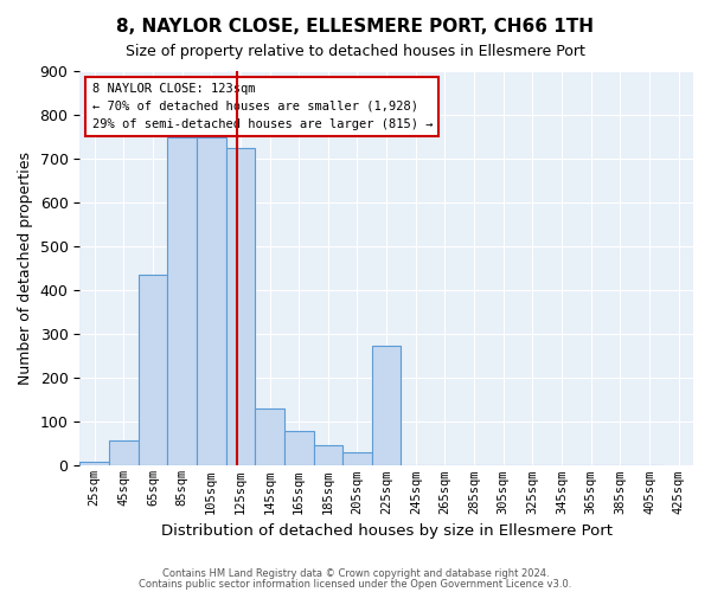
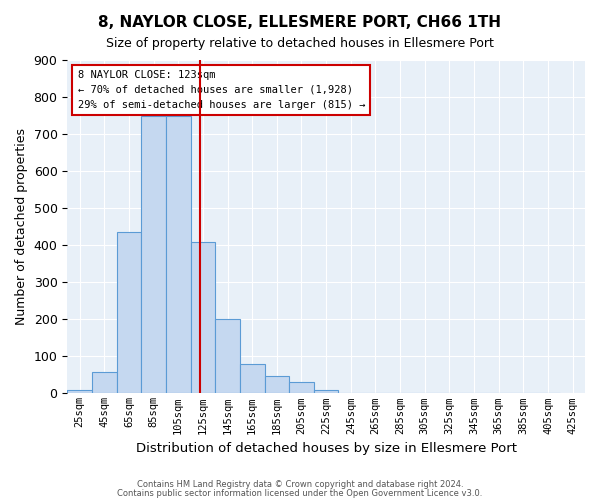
125sqm: 725 -> 410
145sqm: 130 -> 200
225sqm: 275 -> 10
